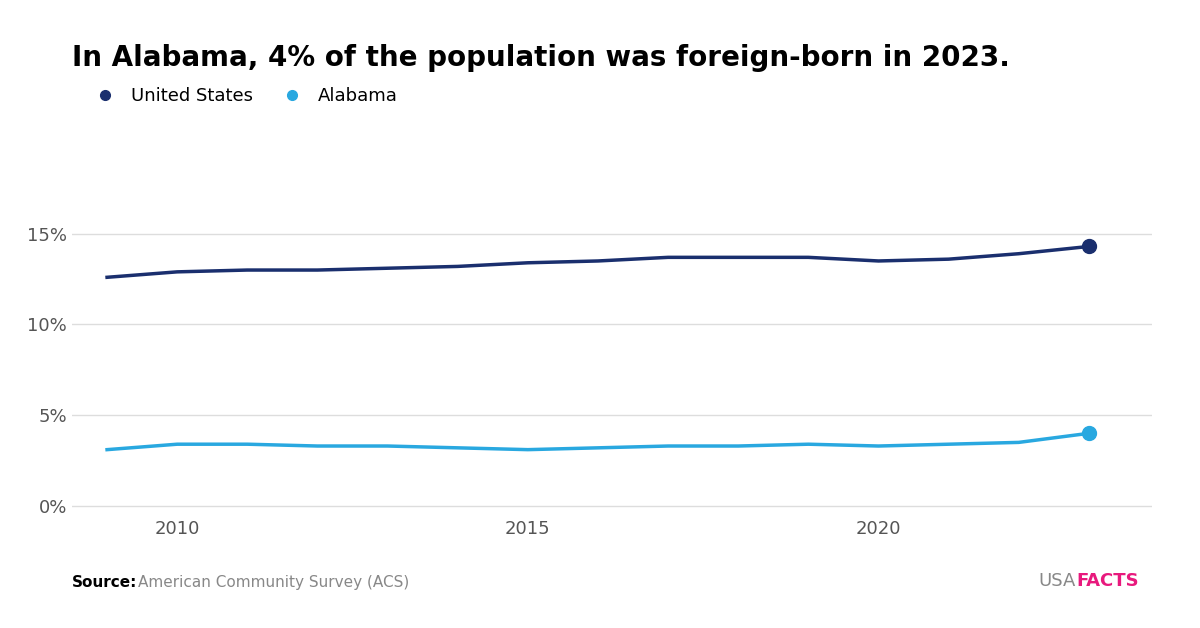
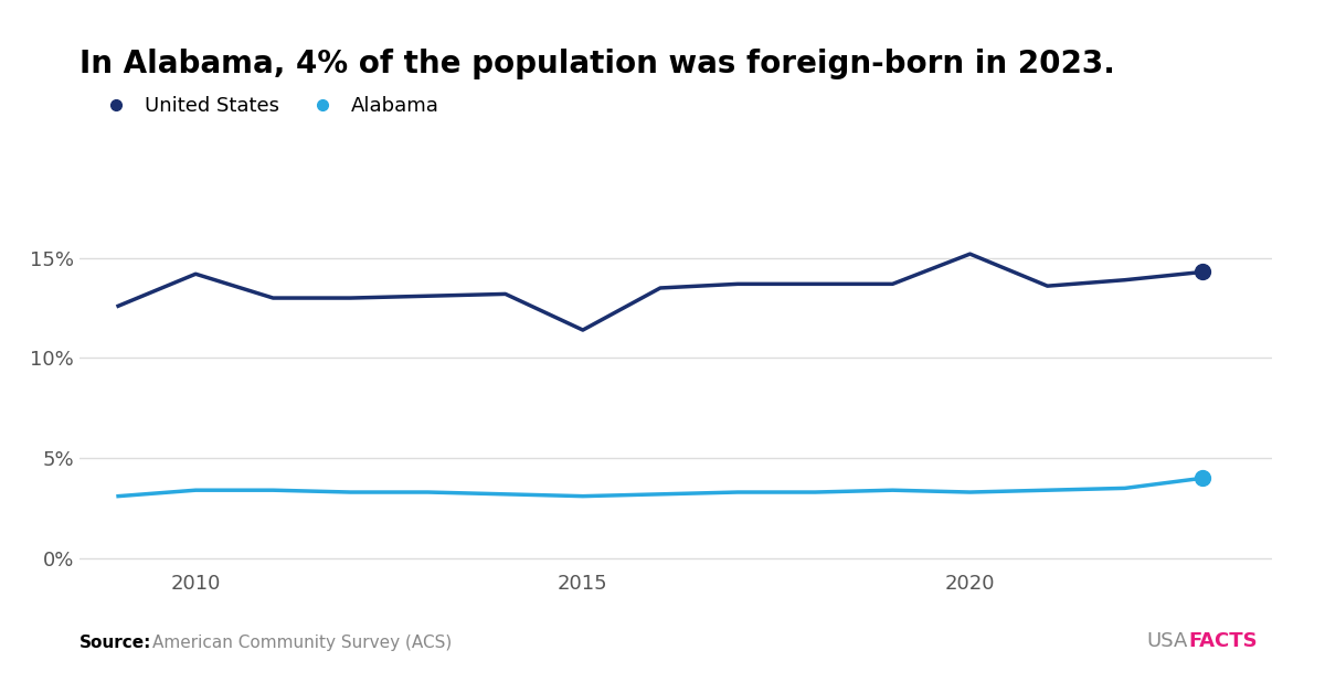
United States/2010: 12.9% -> 14.2%
United States/2015: 13.4% -> 11.4%
United States/2020: 13.5% -> 15.2%
